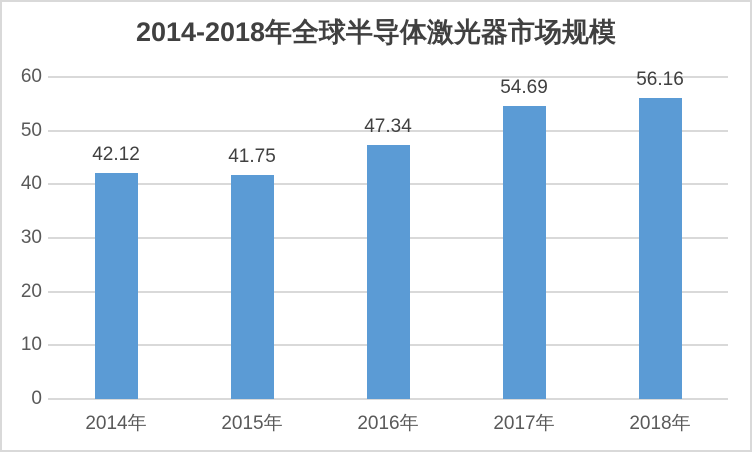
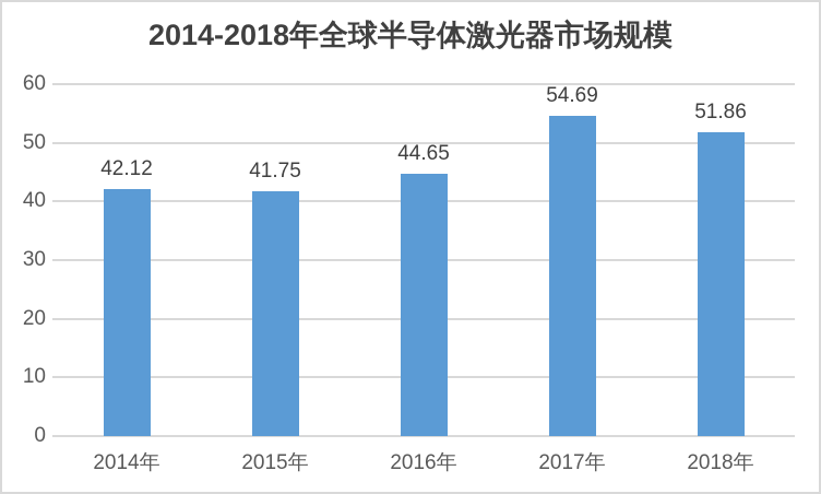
2016年: 47.34 -> 44.65
2018年: 56.16 -> 51.86
